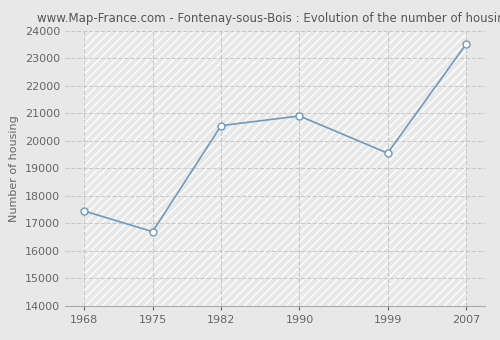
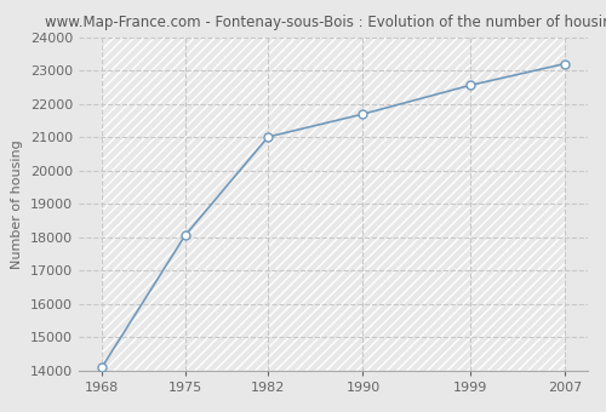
1968: 17450 -> 14110
1975: 16700 -> 18050
1982: 20550 -> 21010
1990: 20900 -> 21690
1999: 19550 -> 22550
2007: 23500 -> 23200
